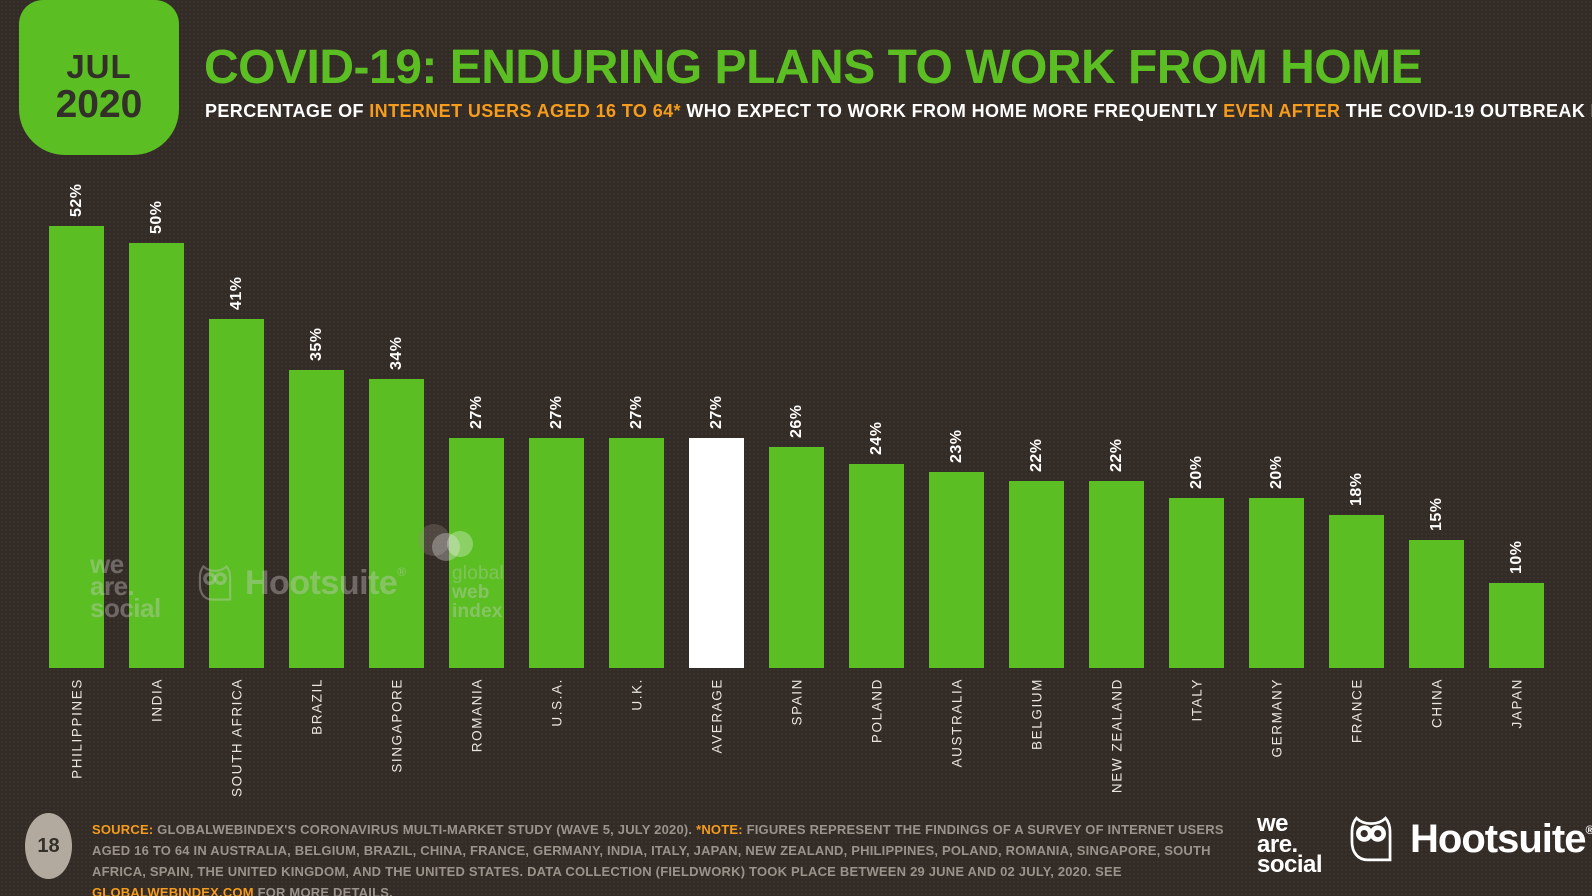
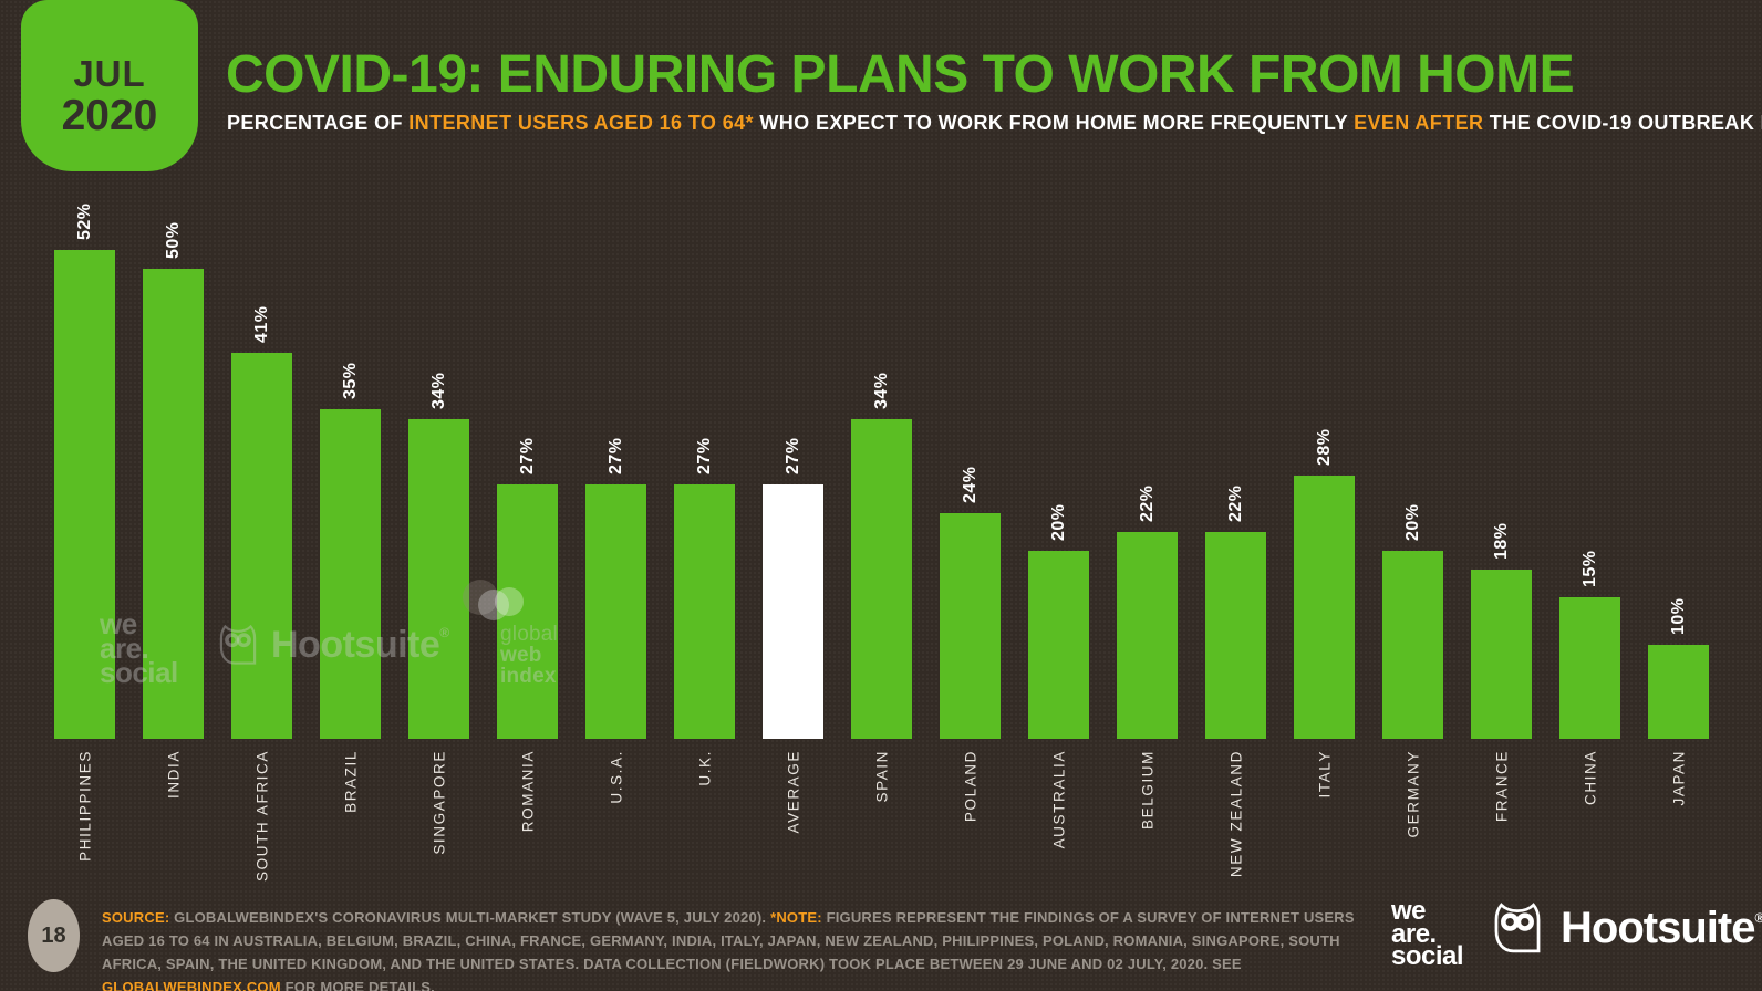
SPAIN: 26% -> 34%
AUSTRALIA: 23% -> 20%
ITALY: 20% -> 28%
